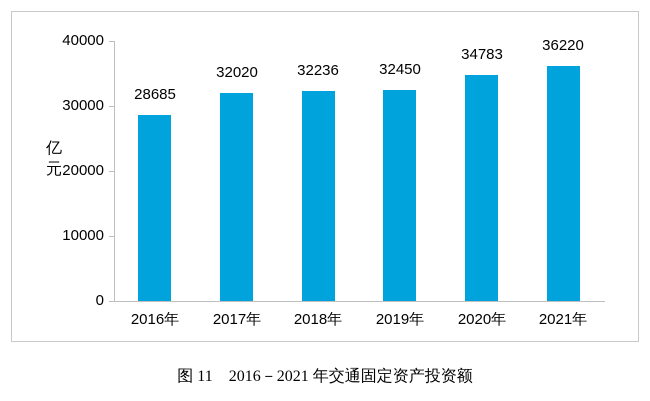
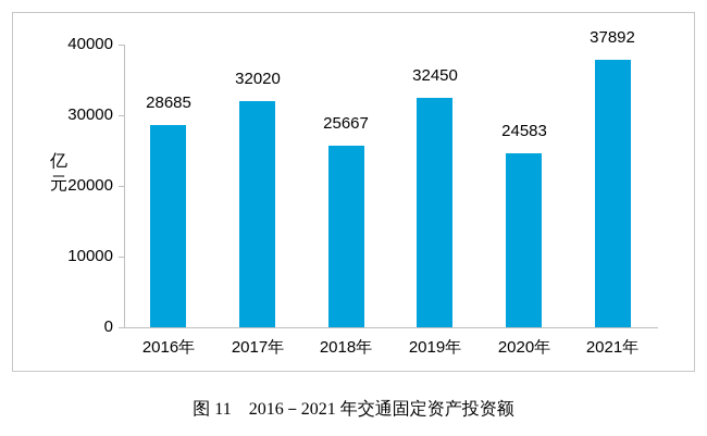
2018年: 32236 -> 25667
2020年: 34783 -> 24583
2021年: 36220 -> 37892
